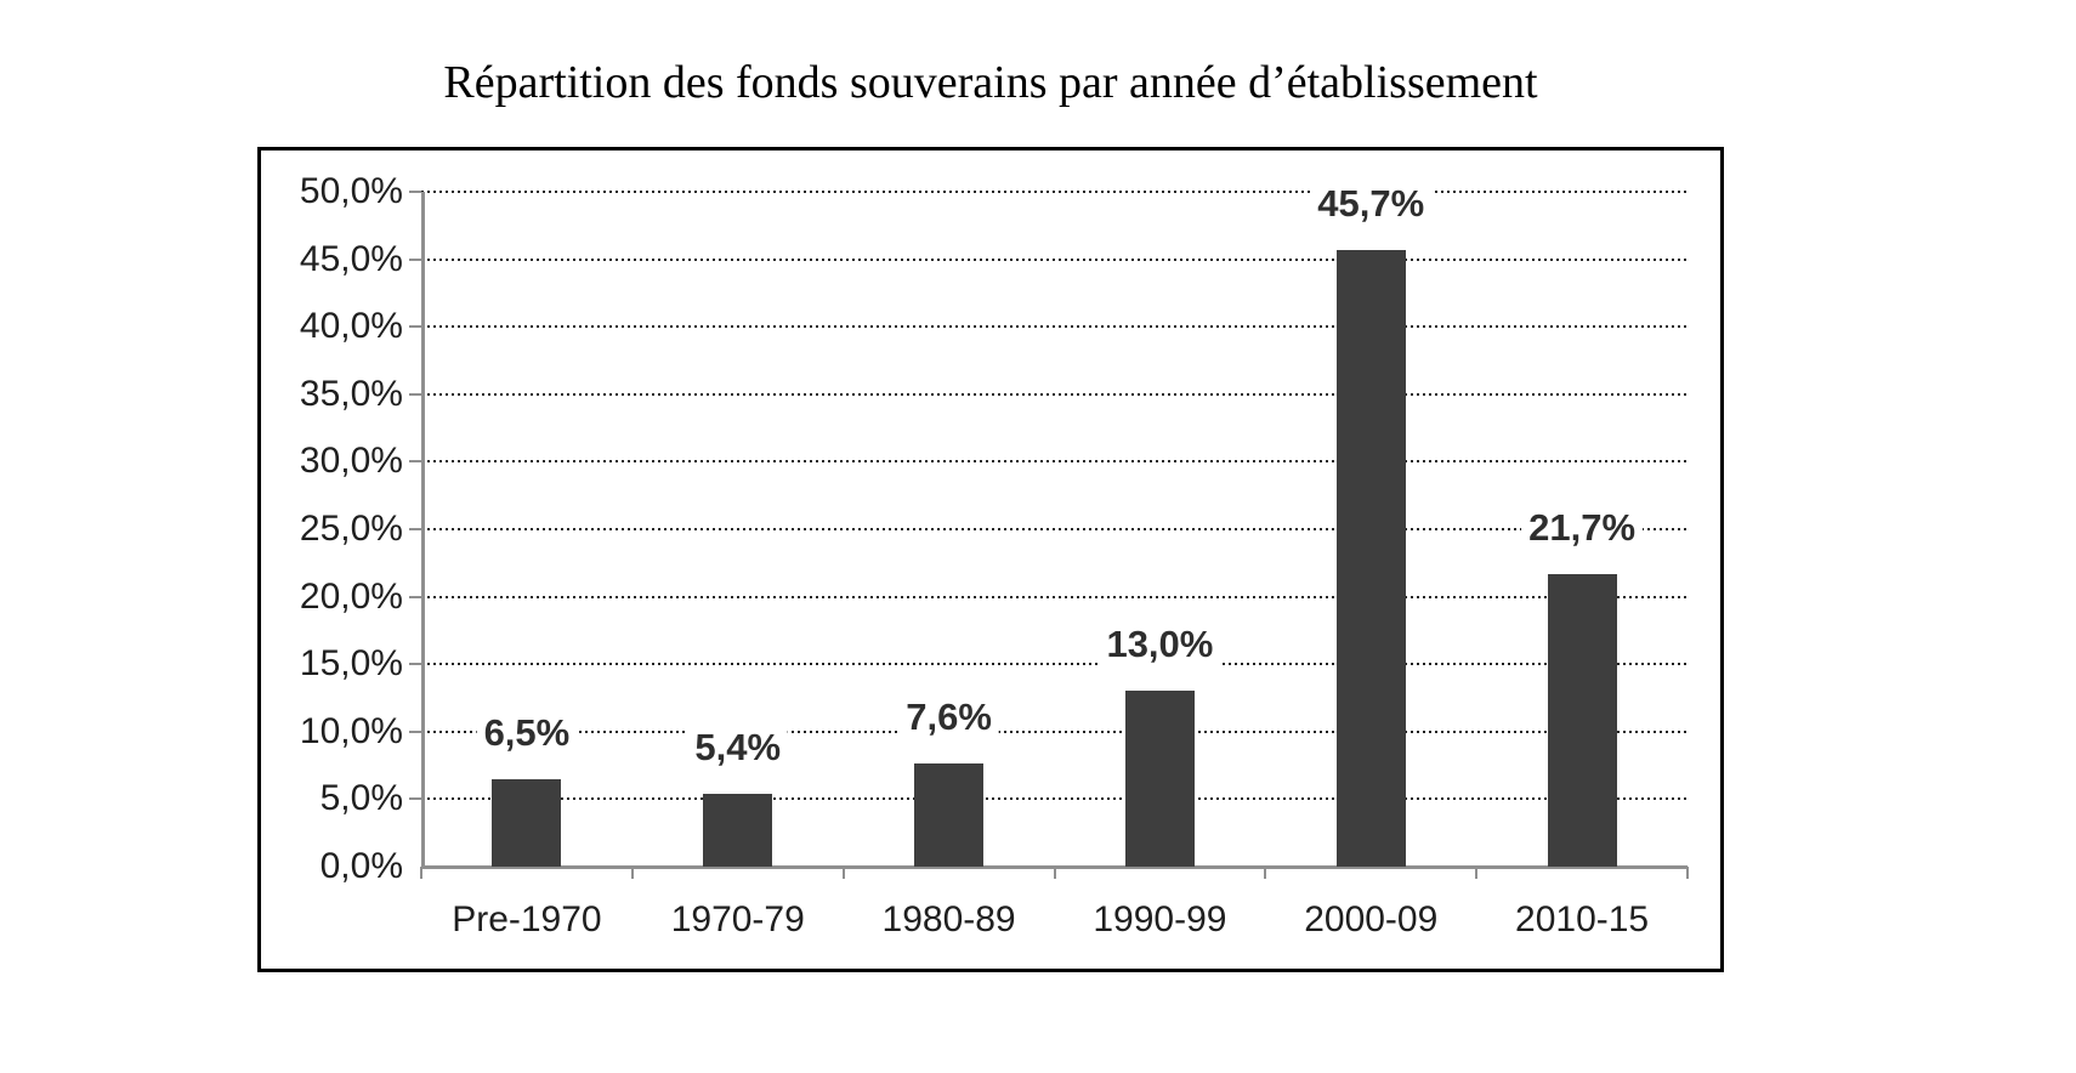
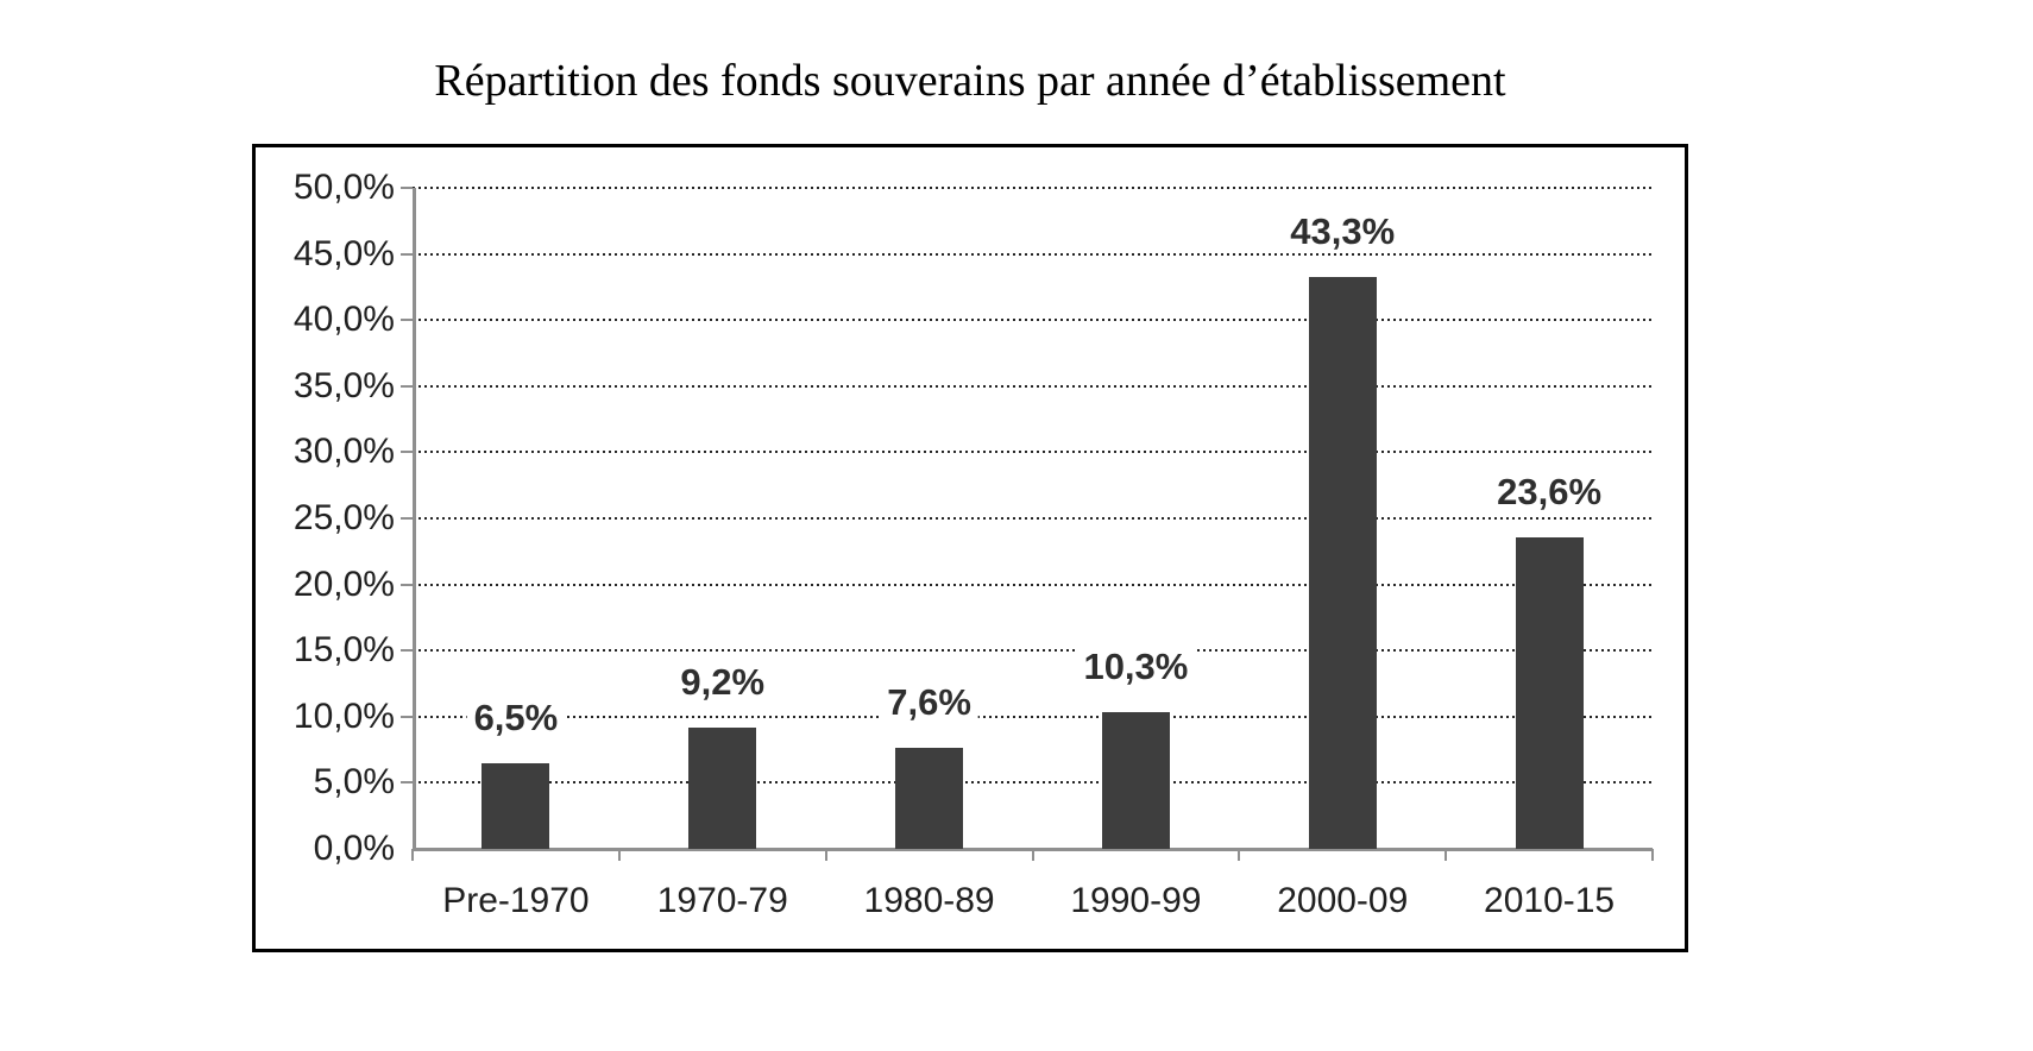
1970-79: 5,4% -> 9,2%
1990-99: 13,0% -> 10,3%
2000-09: 45,7% -> 43,3%
2010-15: 21,7% -> 23,6%
